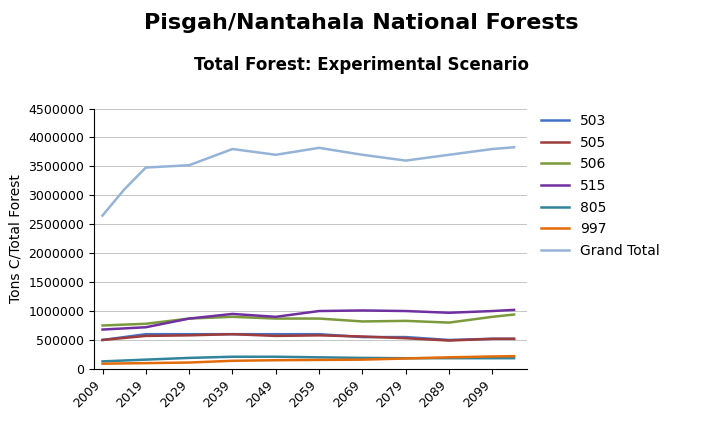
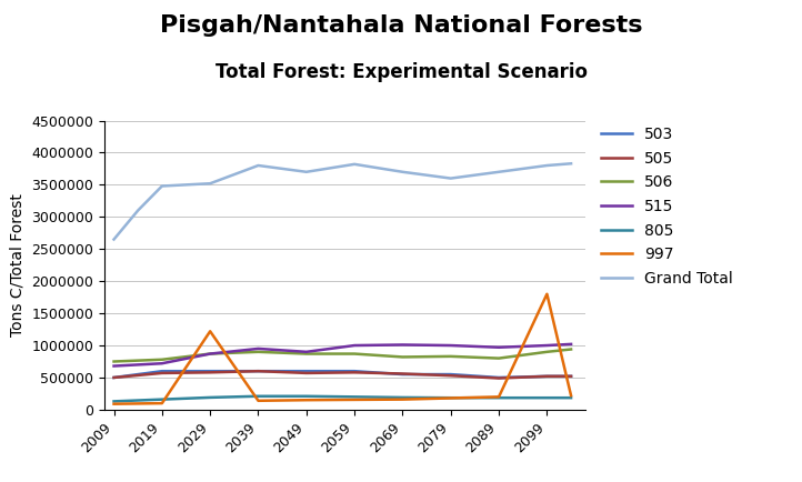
997/2029: 110000 -> 1220000
997/2099: 220000 -> 1800000
